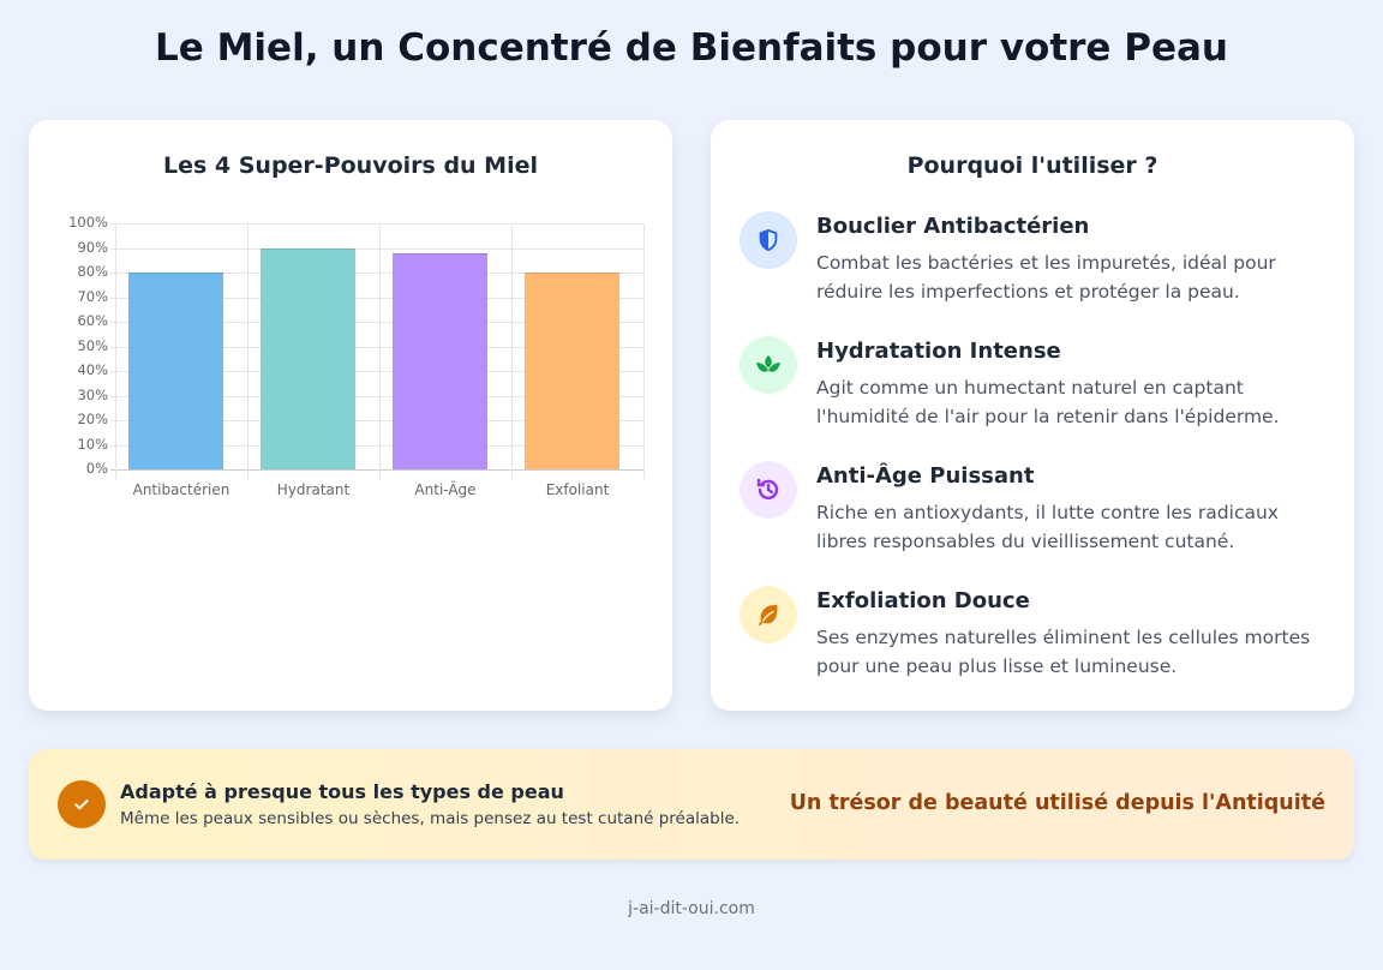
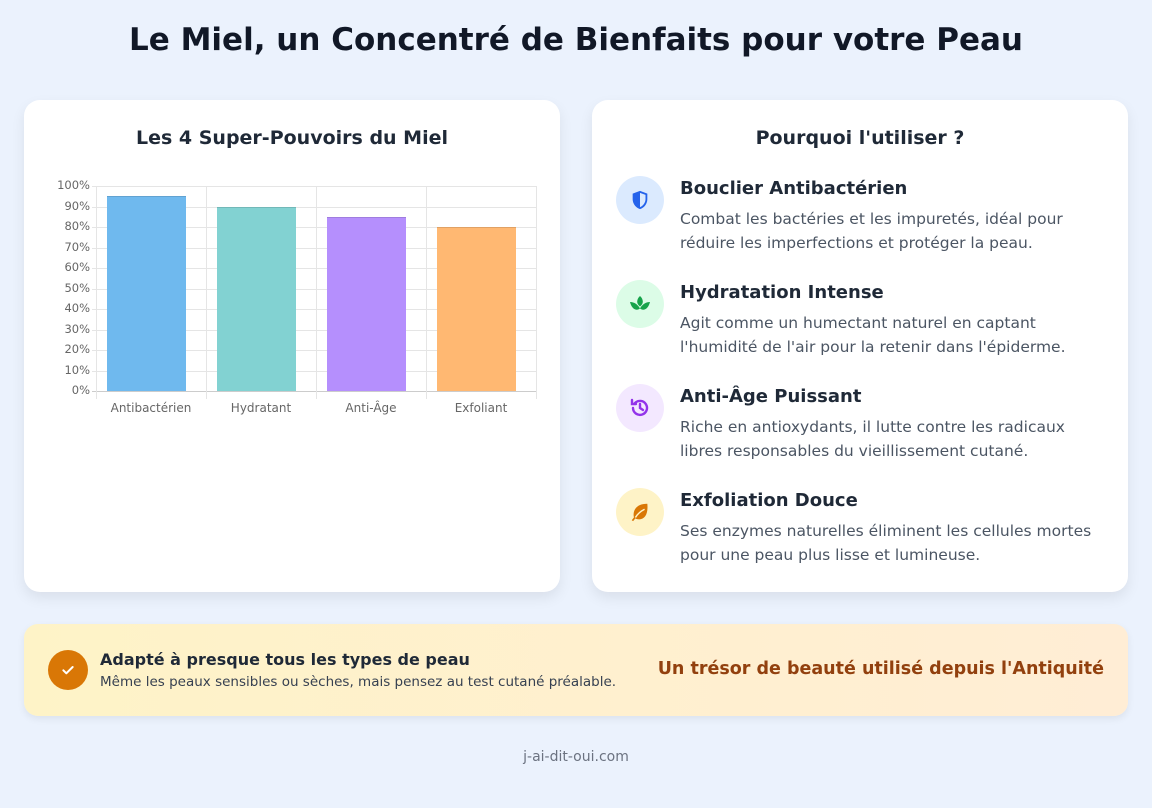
Antibactérien: 80% -> 95%
Anti-Âge: 88% -> 85%
